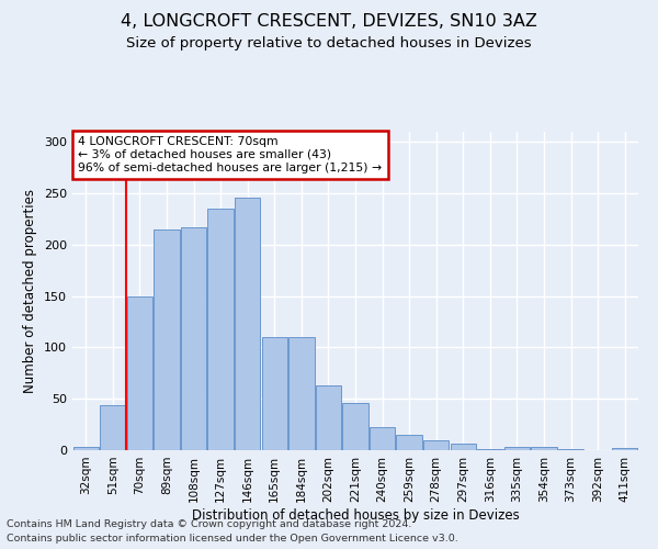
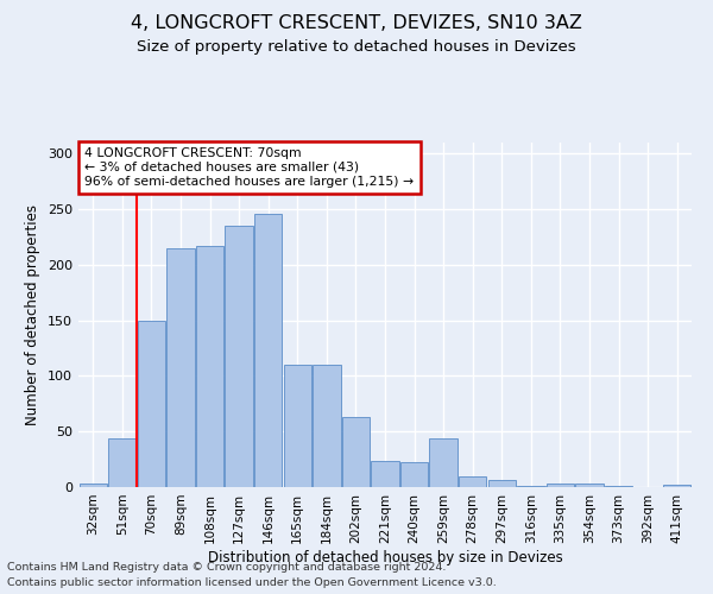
221sqm: 46 -> 24
259sqm: 15 -> 44
